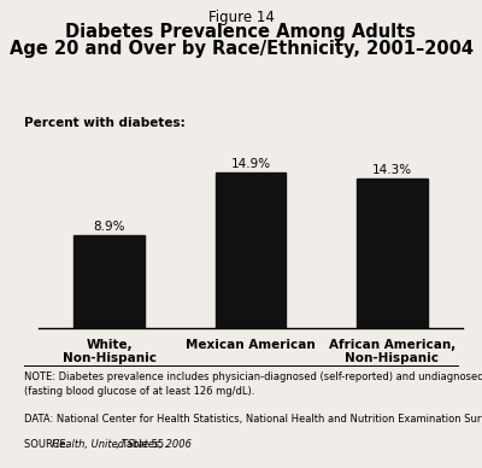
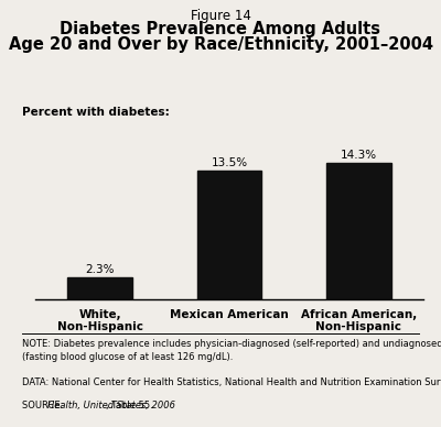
White, Non-Hispanic: 8.9% -> 2.3%
Mexican American: 14.9% -> 13.5%
